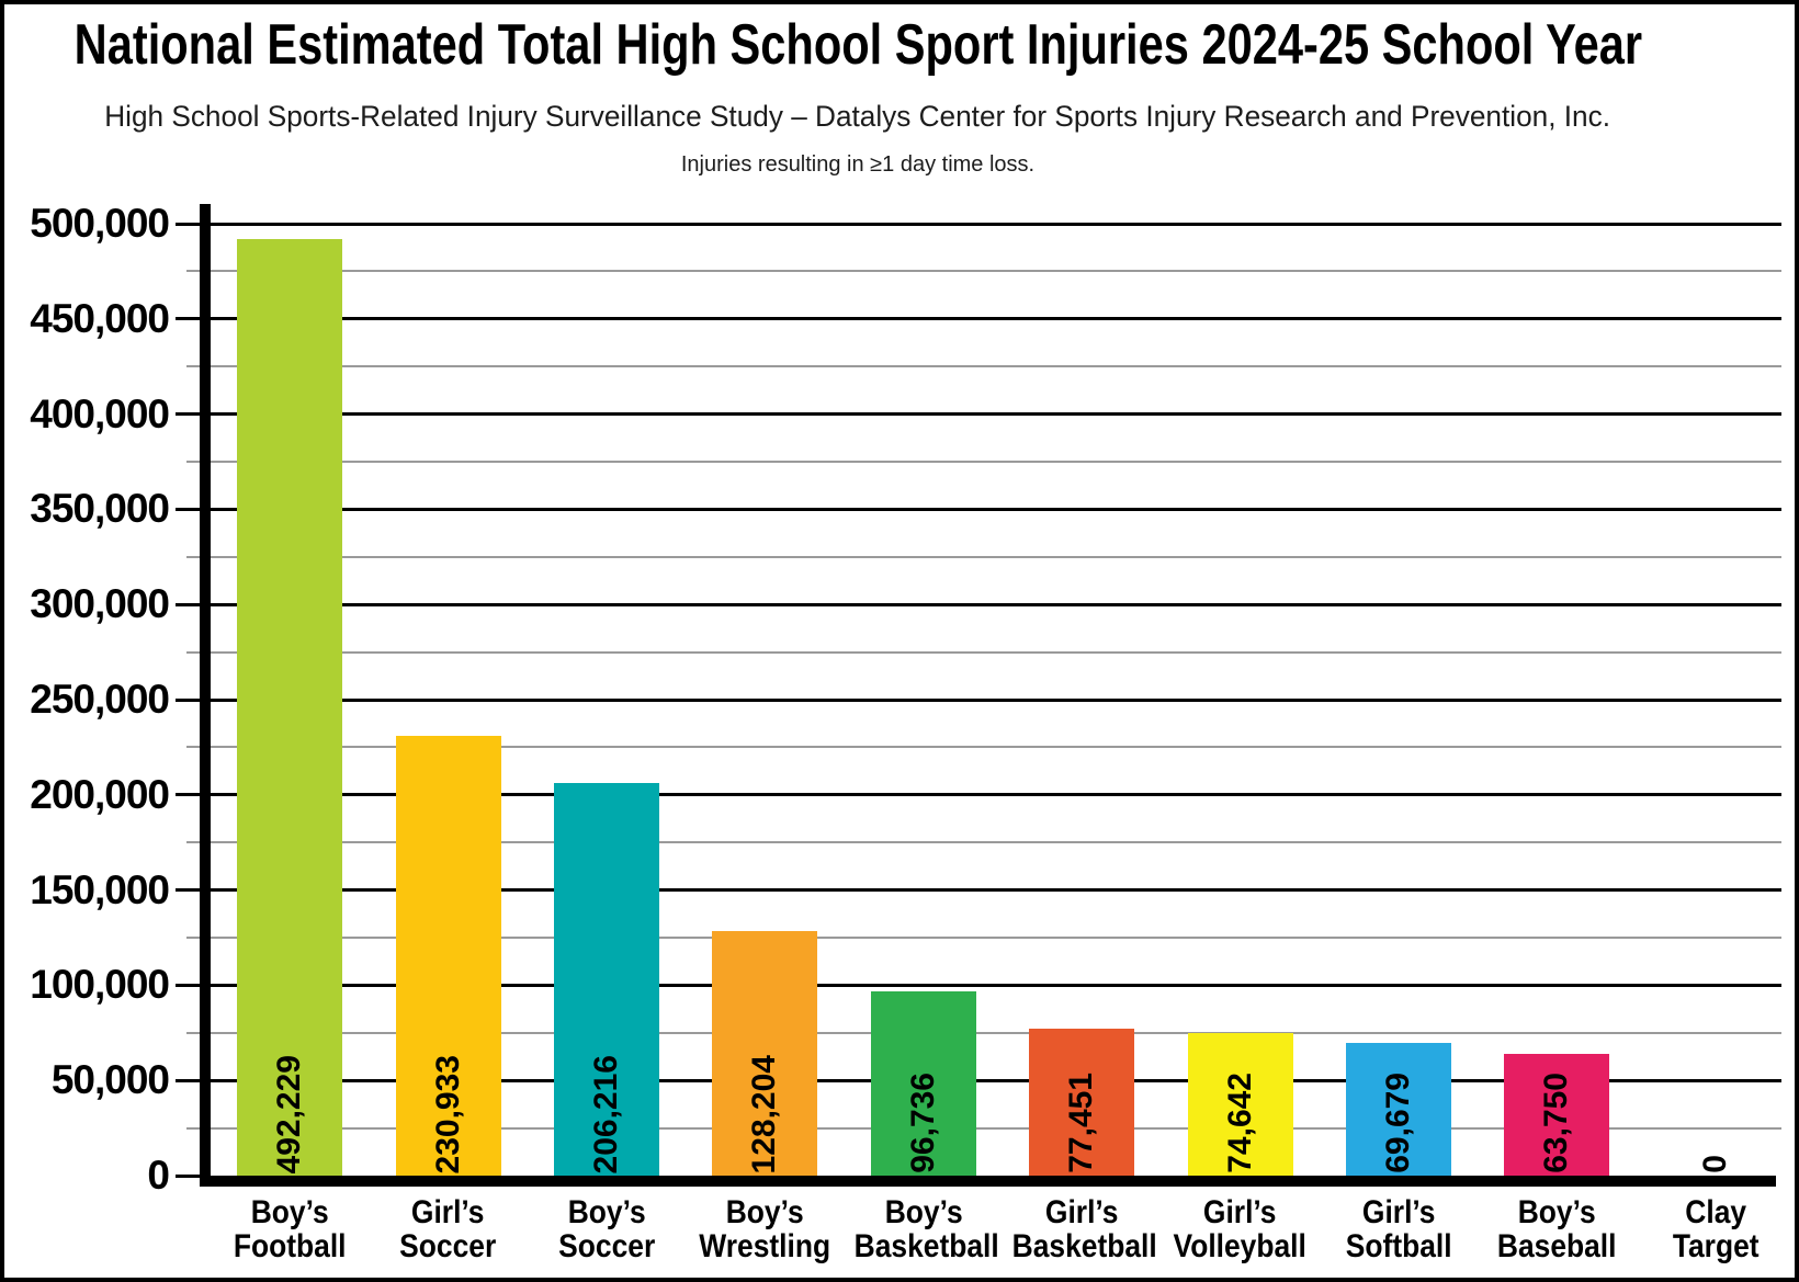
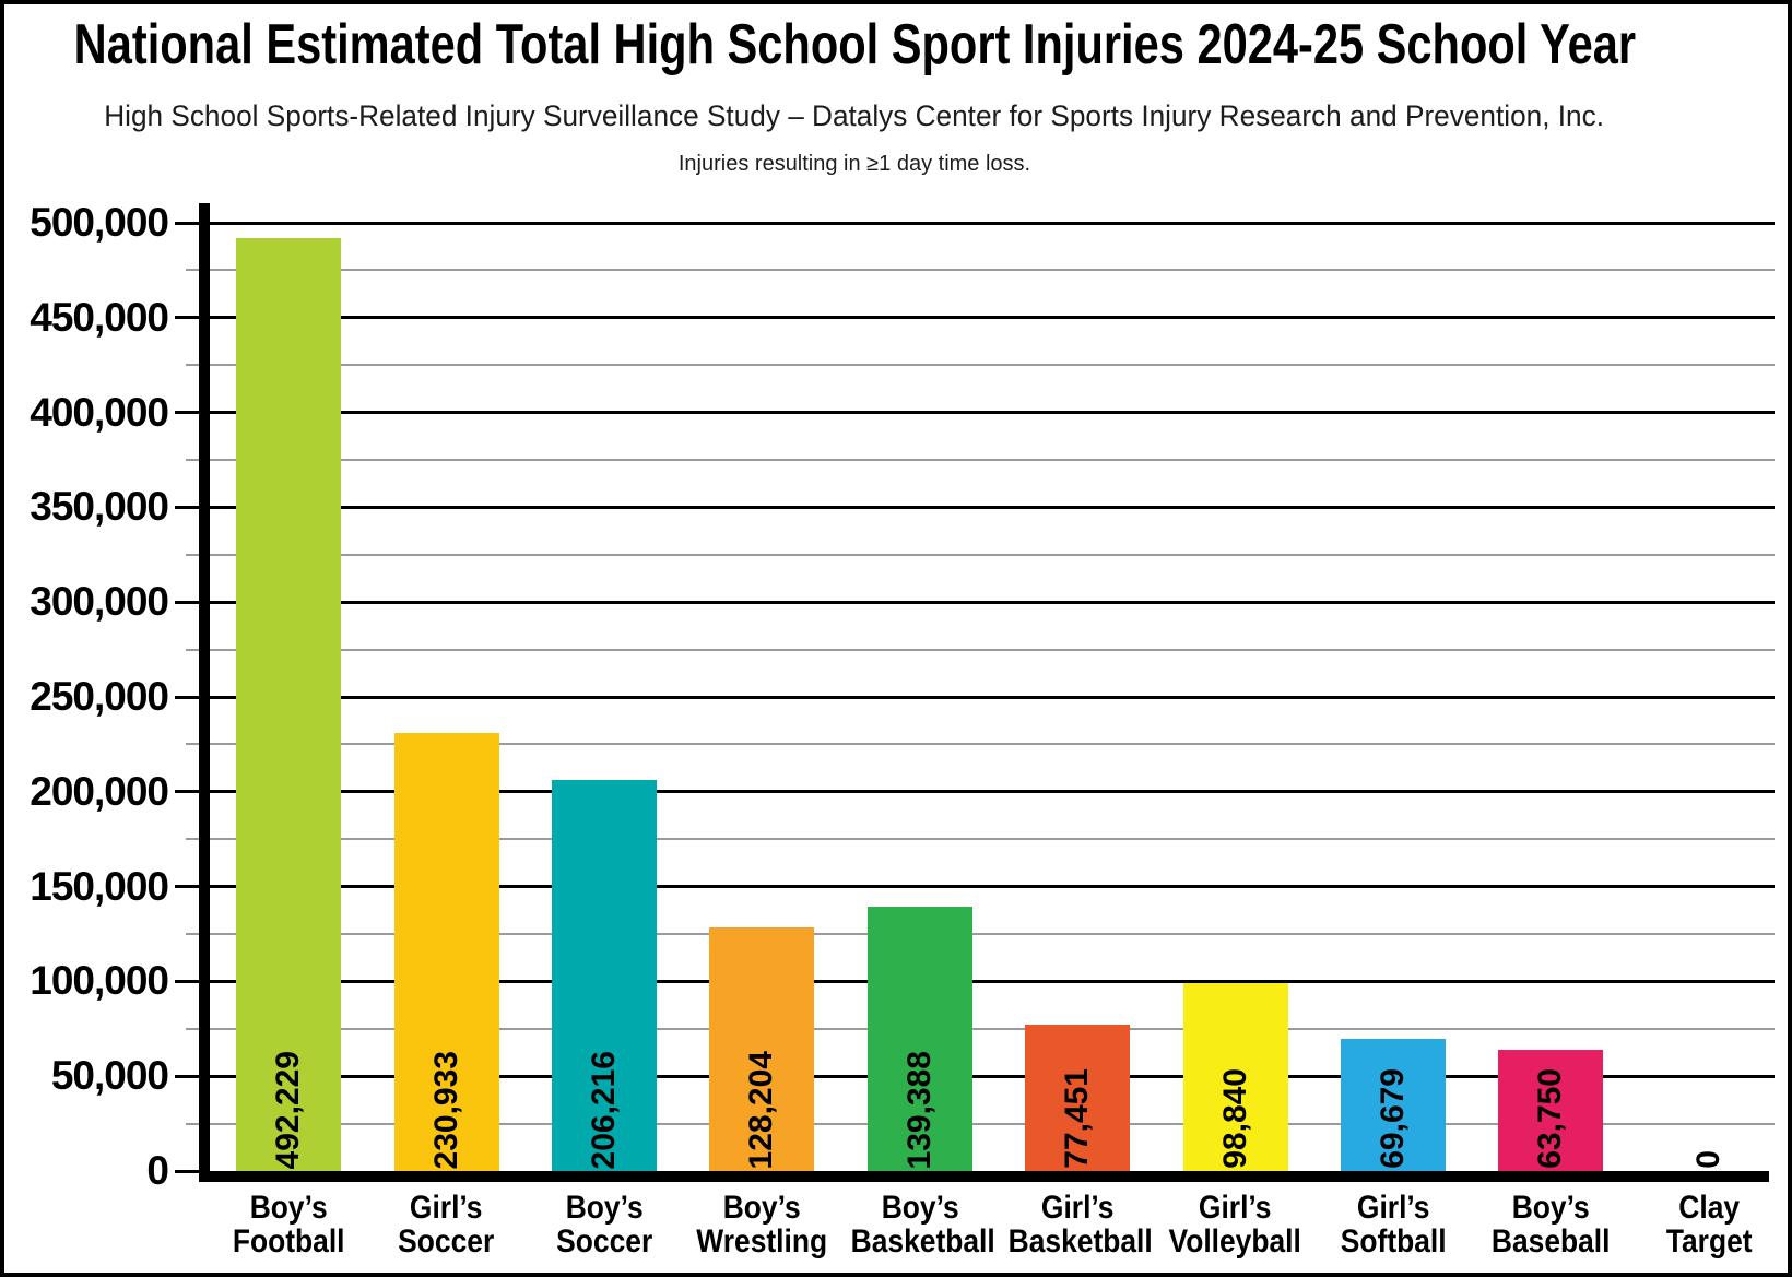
Boy’s Basketball: 96,736 -> 139,388
Girl’s Volleyball: 74,642 -> 98,840
